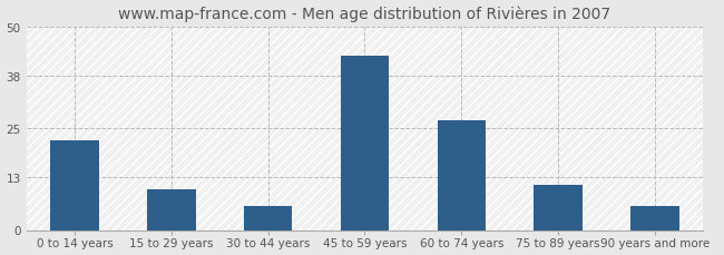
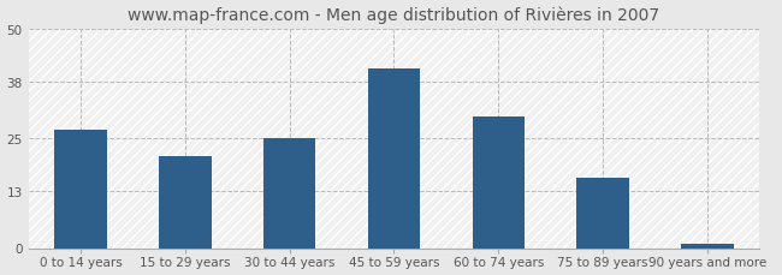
0 to 14 years: 22 -> 27
15 to 29 years: 10 -> 21
30 to 44 years: 6 -> 25
45 to 59 years: 43 -> 41
60 to 74 years: 27 -> 30
75 to 89 years: 11 -> 16
90 years and more: 6 -> 1
